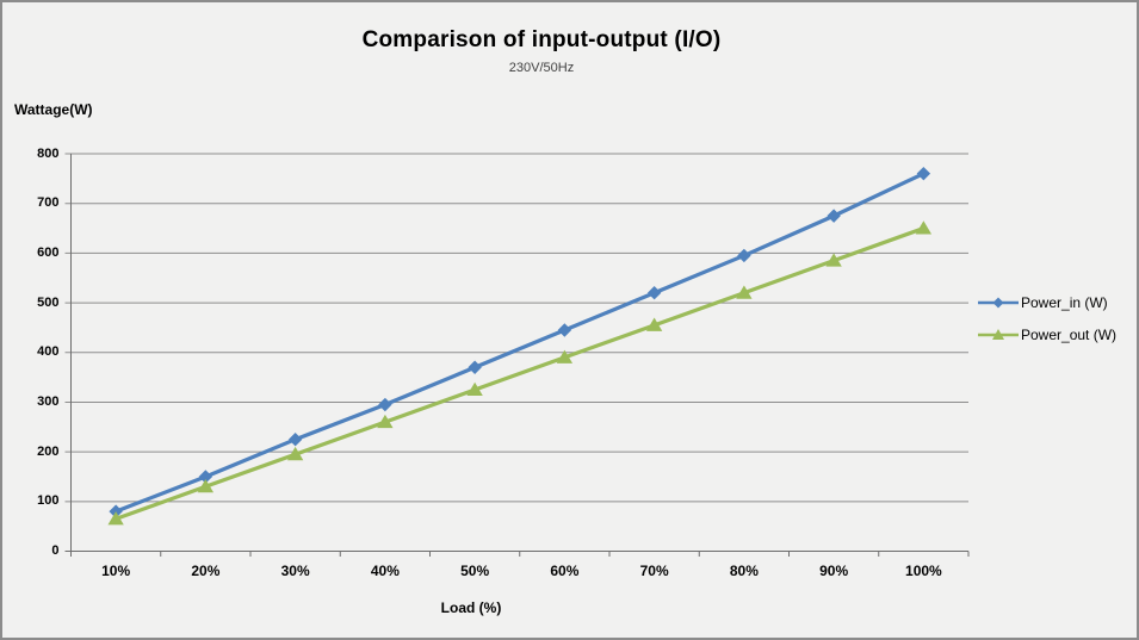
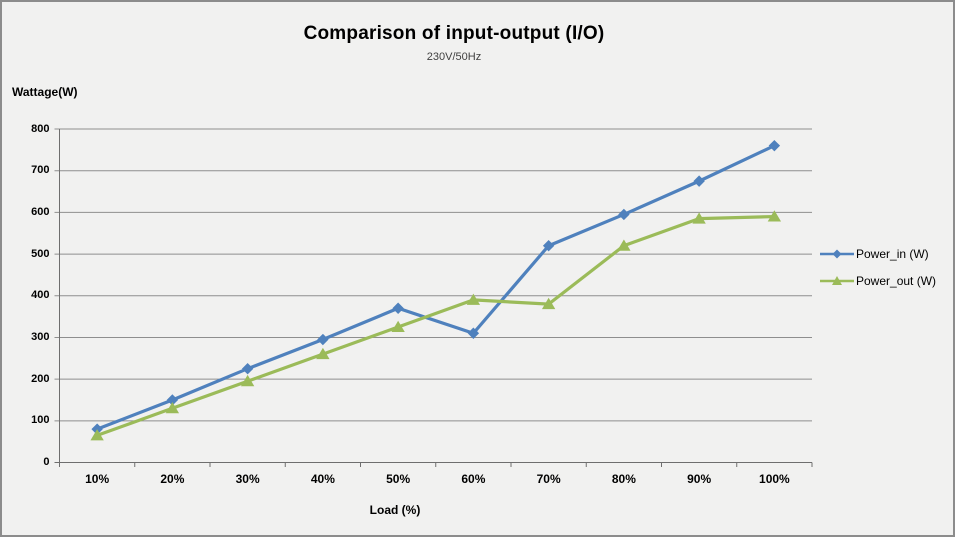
Power_in (W)/60%: 440 -> 310
Power_out (W)/70%: 460 -> 380
Power_out (W)/100%: 650 -> 590
